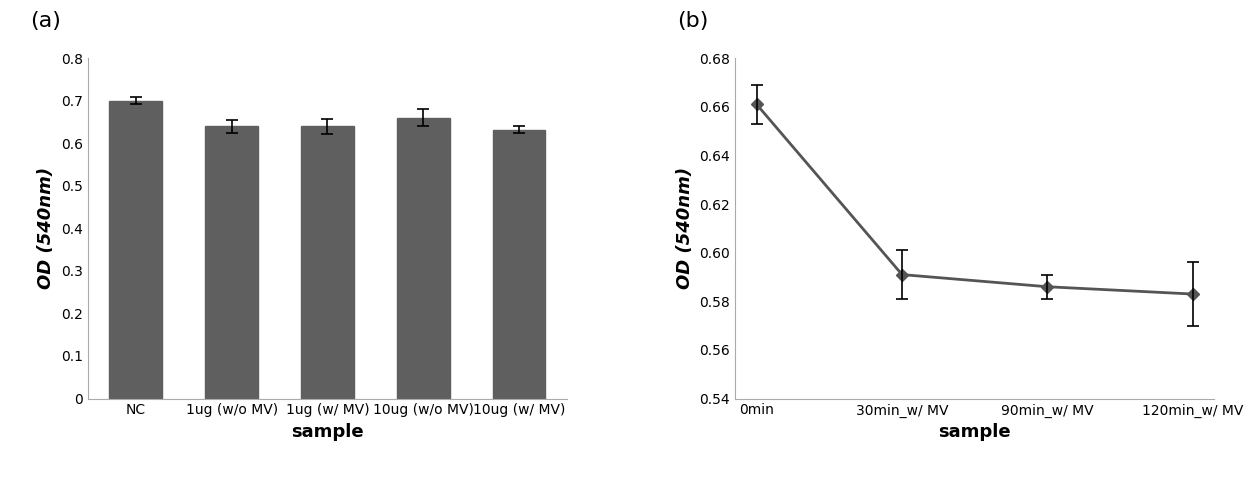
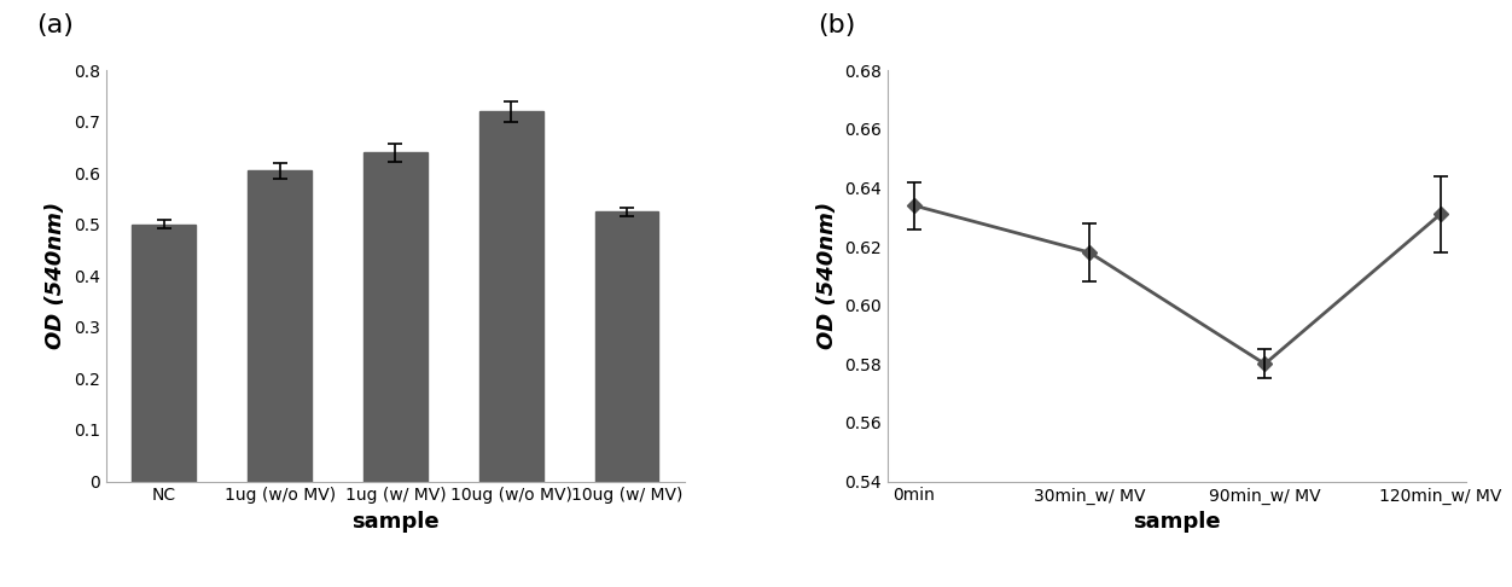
NC: 0.700 -> 0.500
1ug (w/o MV): 0.640 -> 0.605
10ug (w/o MV): 0.660 -> 0.720
10ug (w/ MV): 0.632 -> 0.525
0min: 0.661 -> 0.634
30min_w/ MV: 0.591 -> 0.618
90min_w/ MV: 0.586 -> 0.580
120min_w/ MV: 0.583 -> 0.631
